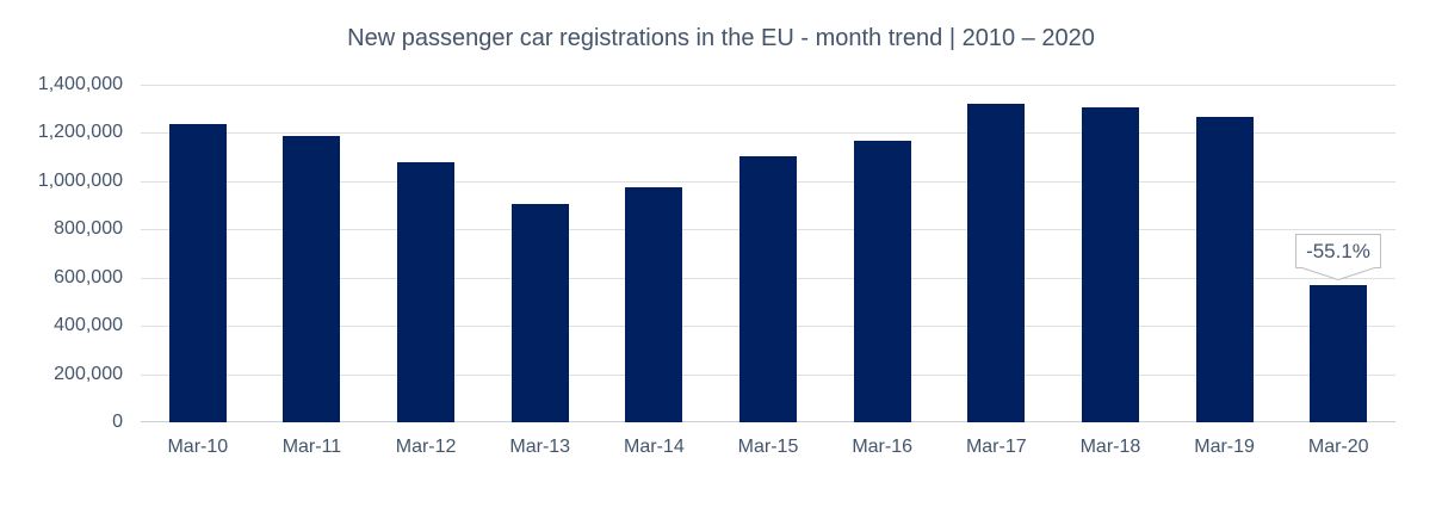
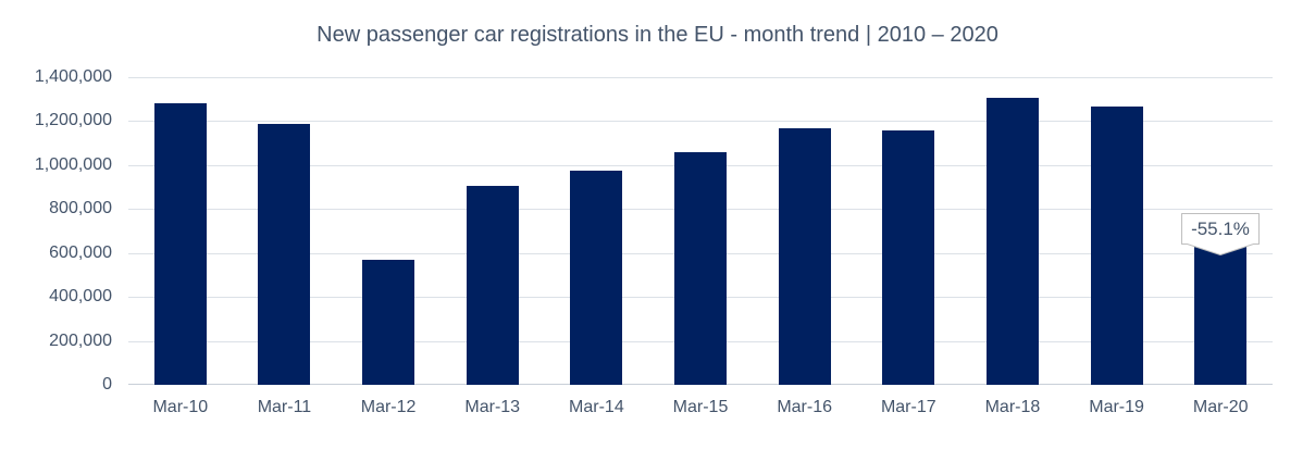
Mar-10: 1240000 -> 1280000
Mar-12: 1080000 -> 570000
Mar-15: 1100000 -> 1060000
Mar-17: 1320000 -> 1160000
Mar-20: 570000 -> 740000
